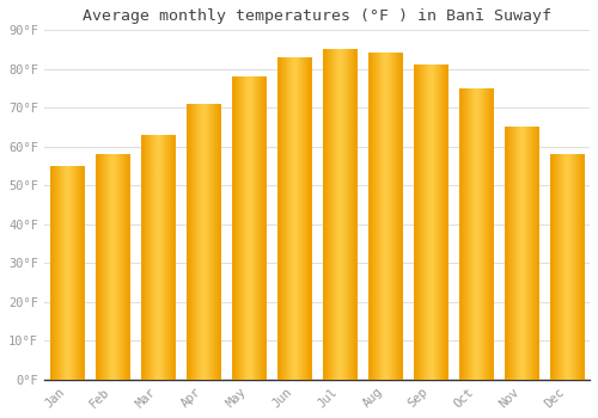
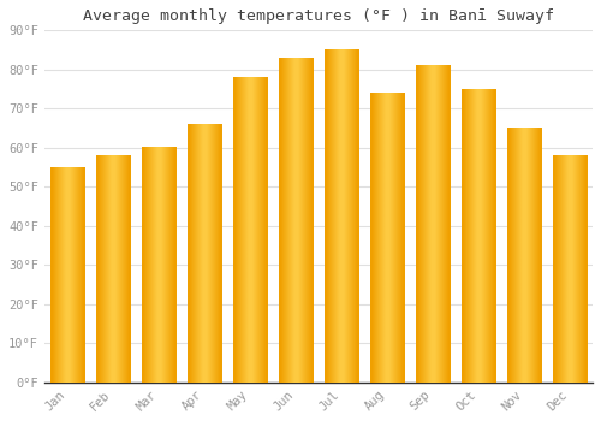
Mar: 63°F -> 60°F
Apr: 71°F -> 66°F
Aug: 84°F -> 74°F
